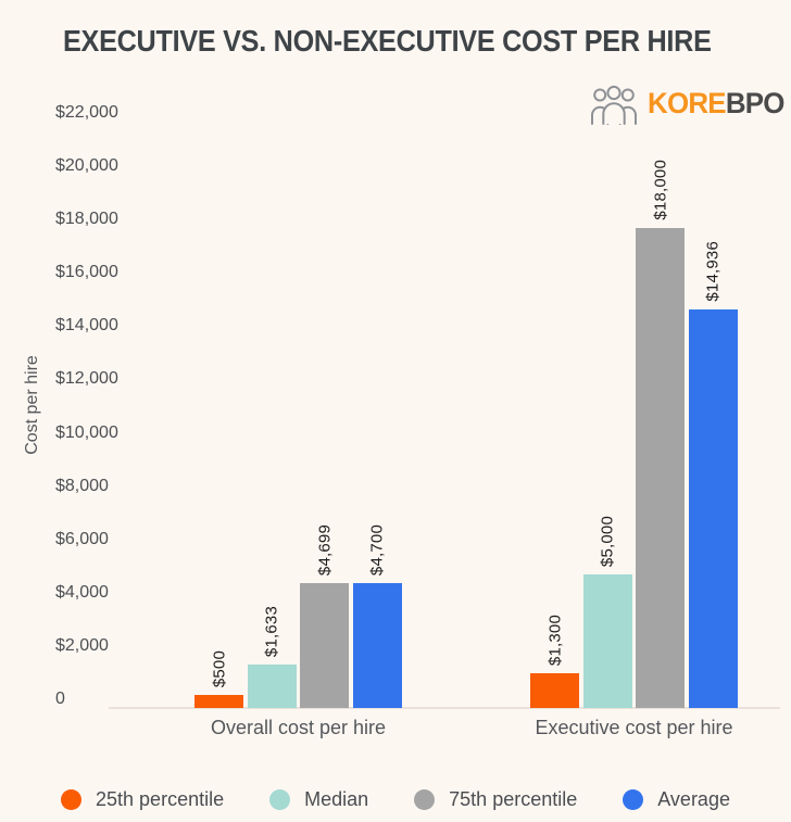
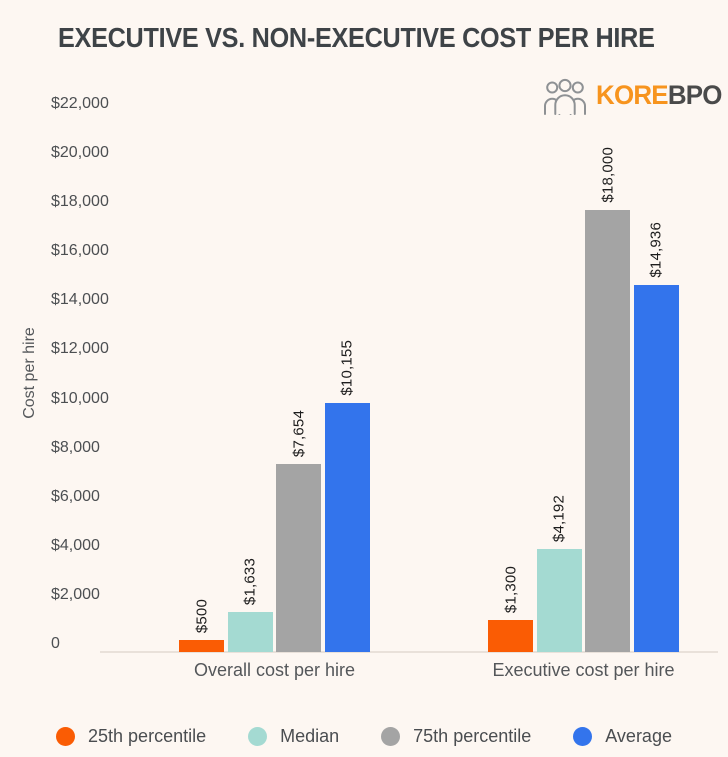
75th percentile/Overall cost per hire: $4,699 -> $7,654
Average/Overall cost per hire: $4,700 -> $10,155
Median/Executive cost per hire: $5,000 -> $4,192
